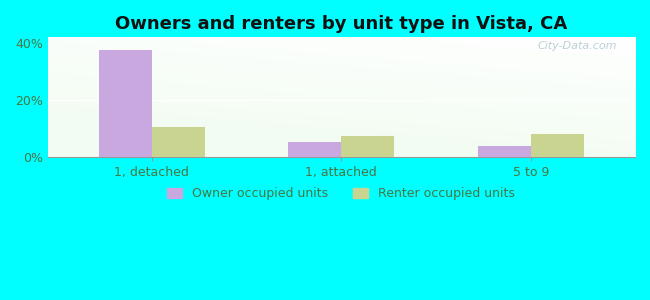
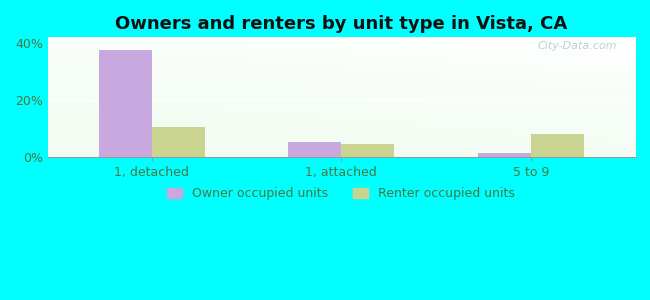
Renter occupied units/1, attached: 7.5% -> 4.5%
Owner occupied units/5 to 9: 4.0% -> 1.5%
